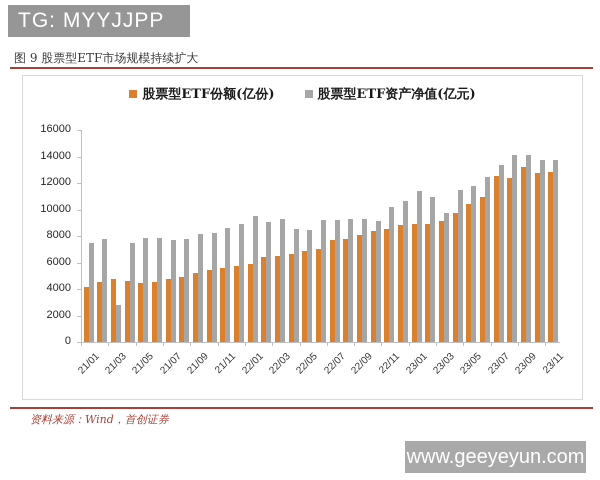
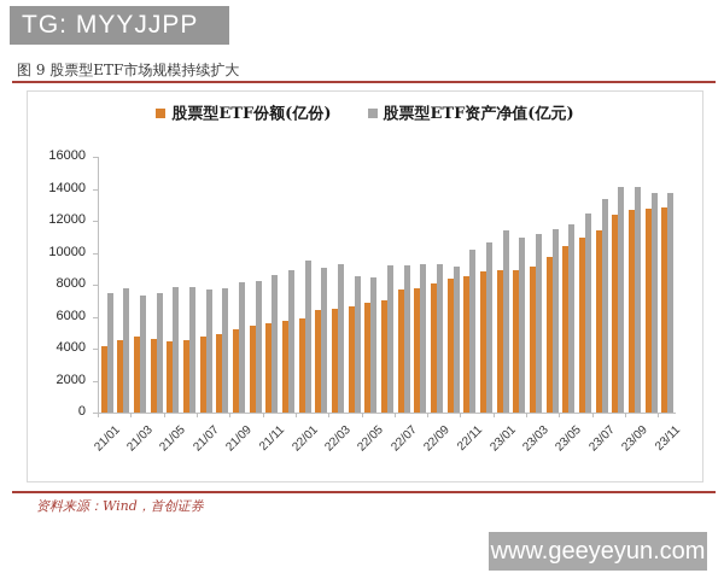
股票型ETF资产净值(亿元)/21/03: 2800 -> 7400
股票型ETF资产净值(亿元)/23/03: 9700 -> 11200
股票型ETF份额(亿份)/23/07: 12500 -> 11400
股票型ETF份额(亿份)/23/09: 13200 -> 12700
